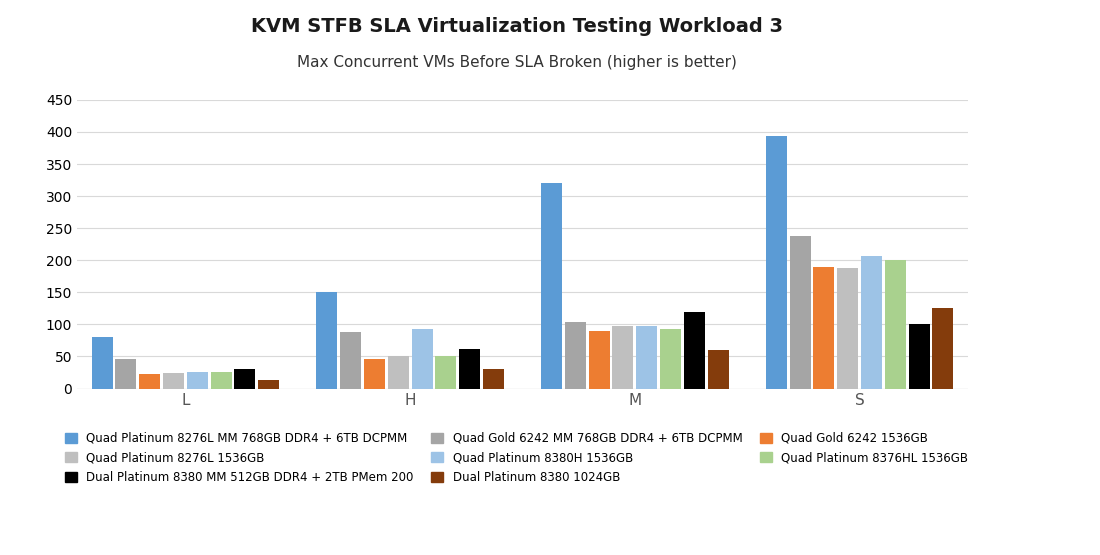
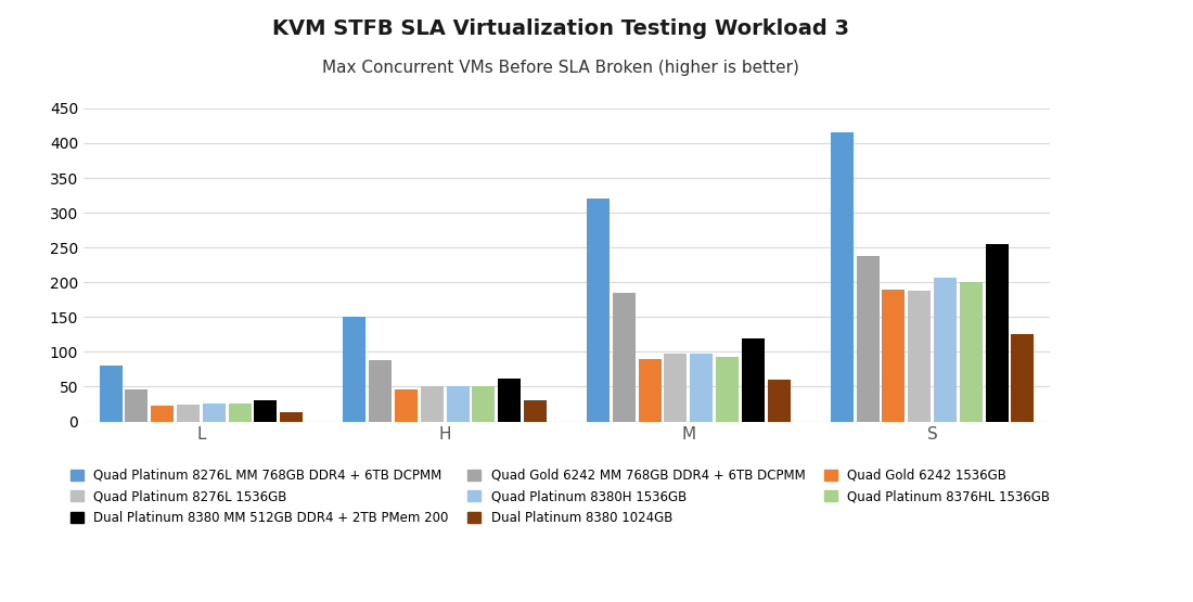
Quad Platinum 8380H 1536GB/H: 92 -> 50
Quad Gold 6242 MM 768GB DDR4 + 6TB DCPMM/M: 104 -> 185
Quad Platinum 8276L MM 768GB DDR4 + 6TB DCPMM/S: 394 -> 415
Dual Platinum 8380 MM 512GB DDR4 + 2TB PMem 200/S: 100 -> 255
